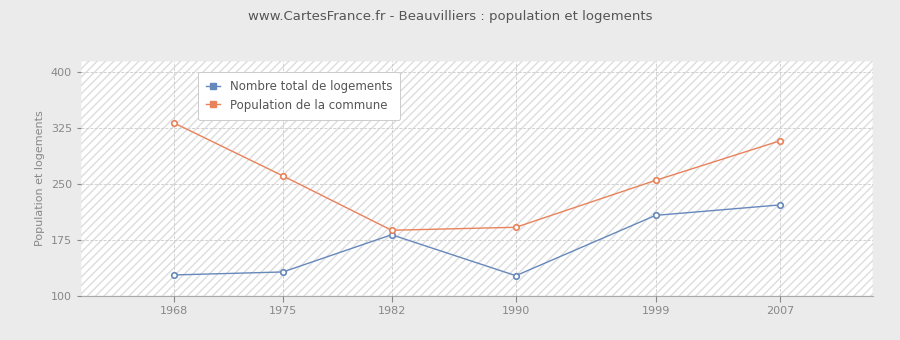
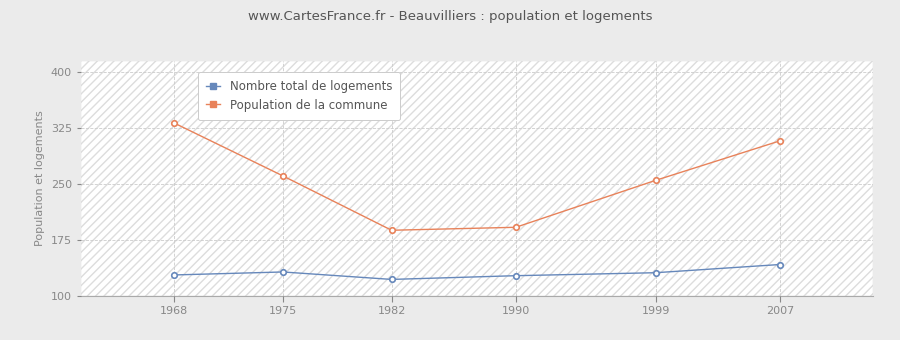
Nombre total de logements/1982: 182 -> 122
Nombre total de logements/1999: 208 -> 131
Nombre total de logements/2007: 222 -> 142
